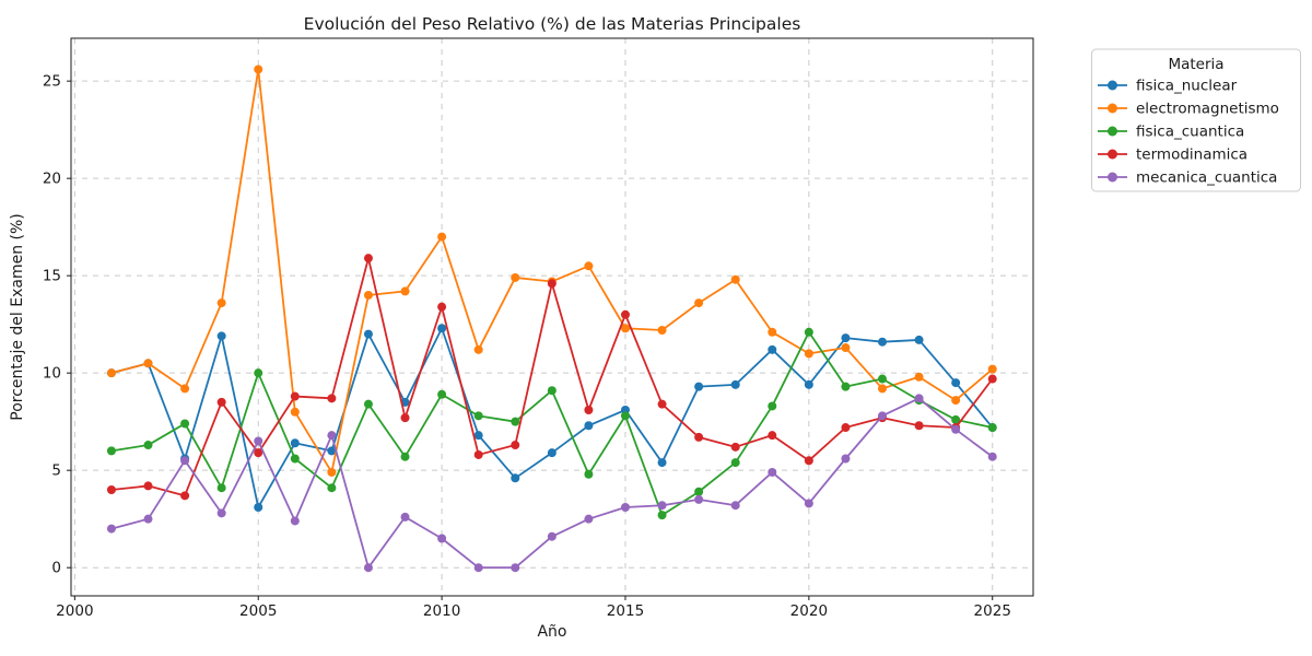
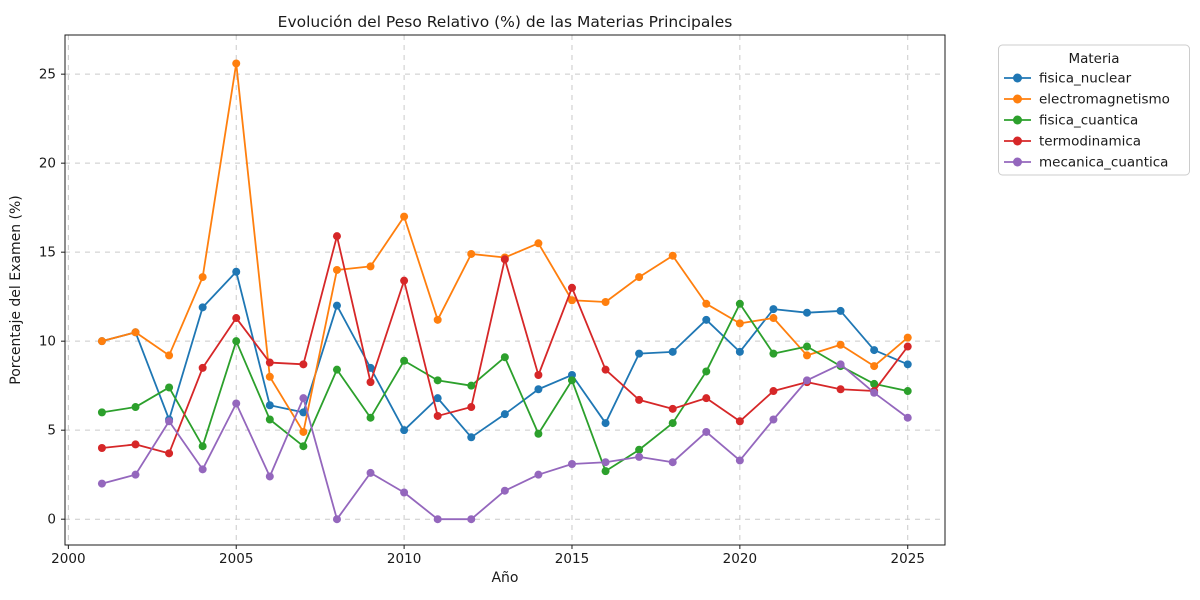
fisica_nuclear/2005: 3.1 -> 13.9
termodinamica/2005: 5.9 -> 11.3
fisica_nuclear/2010: 12.3 -> 5.0
fisica_nuclear/2025: 7.2 -> 8.7
